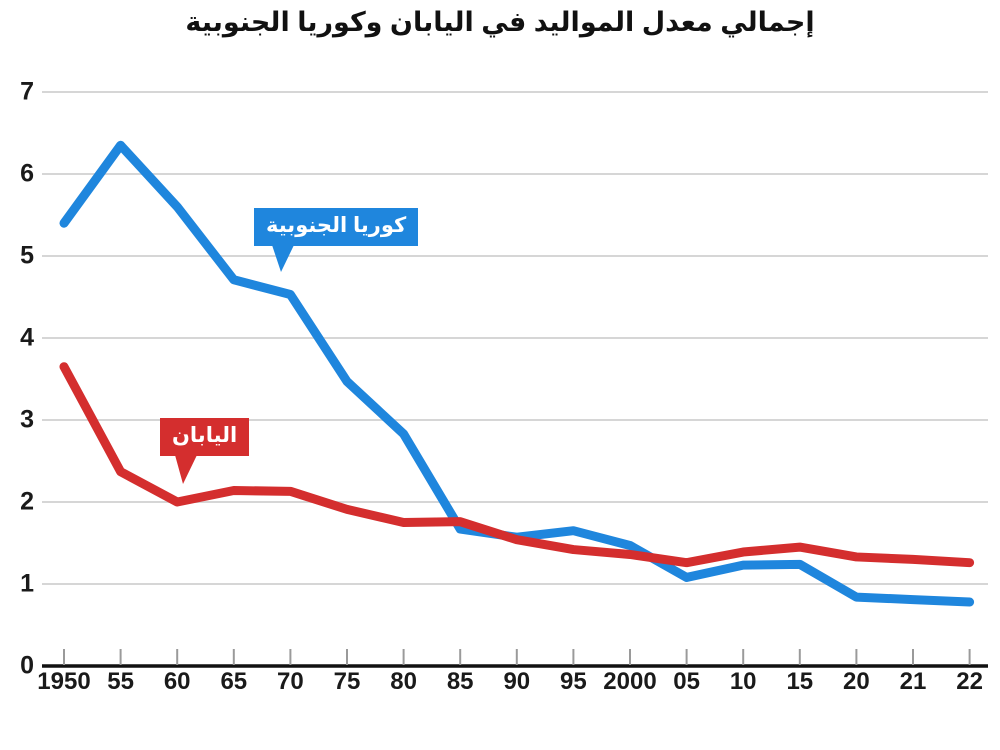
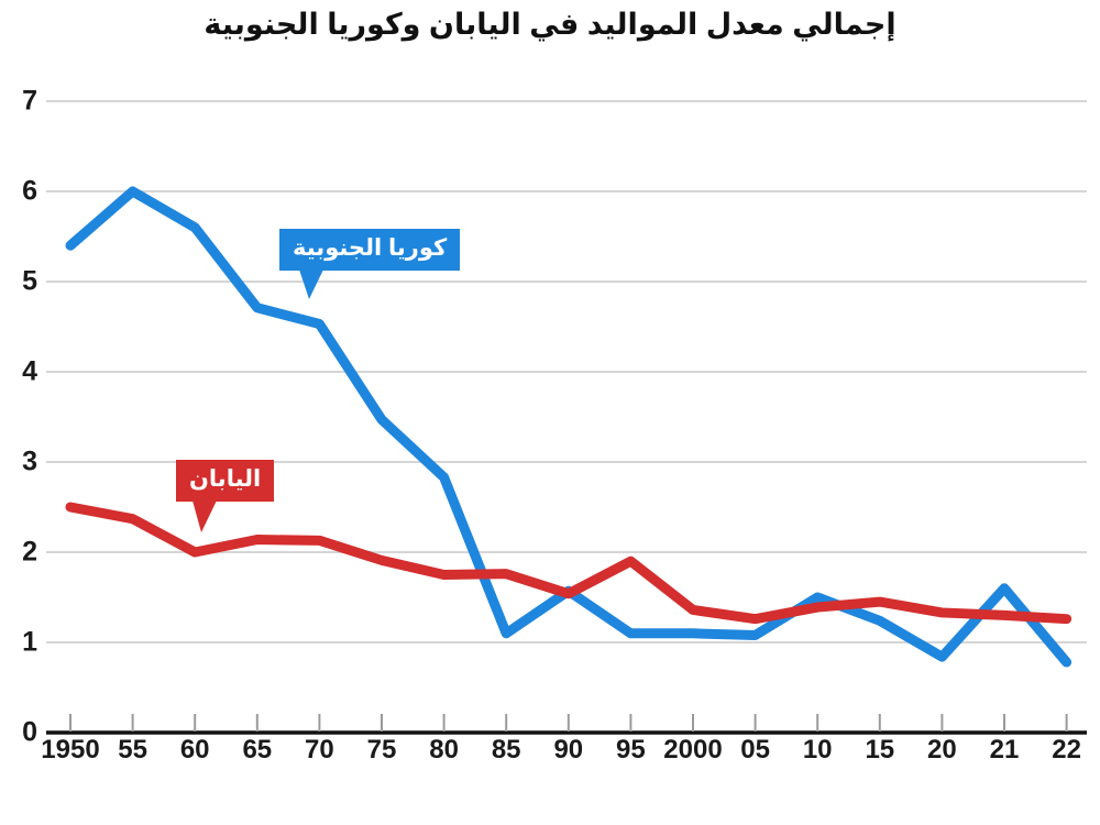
اليابان/1950: 3.6 -> 2.5
كوريا الجنوبية/55: 6.3 -> 6.0
كوريا الجنوبية/85: 1.7 -> 1.1
كوريا الجنوبية/95: 1.6 -> 1.1
اليابان/95: 1.4 -> 1.9
كوريا الجنوبية/2000: 1.5 -> 1.1
كوريا الجنوبية/10: 1.2 -> 1.5
كوريا الجنوبية/21: 0.8 -> 1.6
